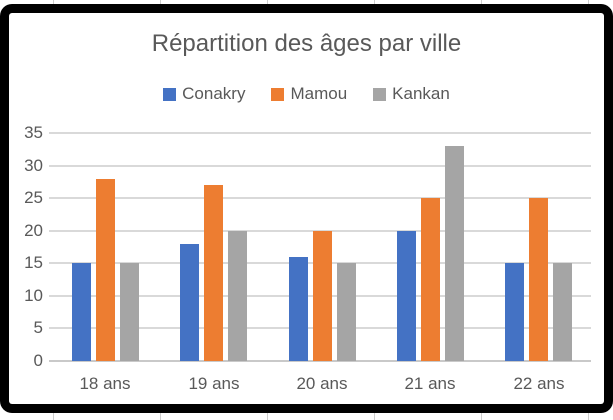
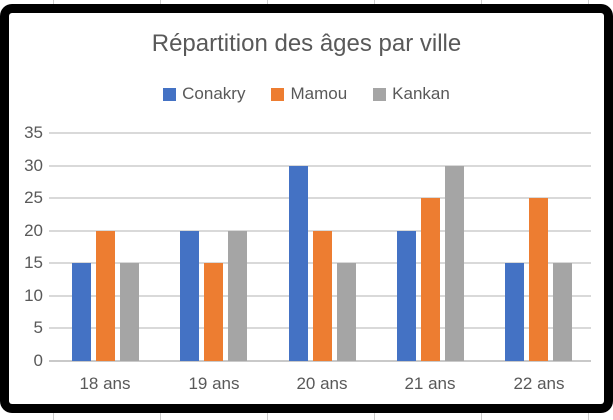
Mamou/18 ans: 28 -> 20
Conakry/19 ans: 18 -> 20
Mamou/19 ans: 27 -> 15
Conakry/20 ans: 16 -> 30
Kankan/21 ans: 33 -> 30
